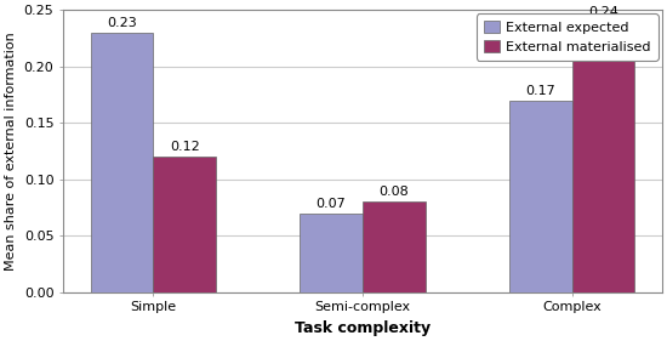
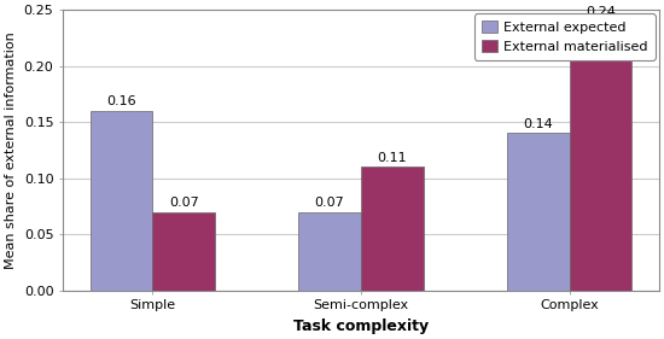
External expected/Simple: 0.23 -> 0.16
External materialised/Simple: 0.12 -> 0.07
External materialised/Semi-complex: 0.08 -> 0.11
External expected/Complex: 0.17 -> 0.14
